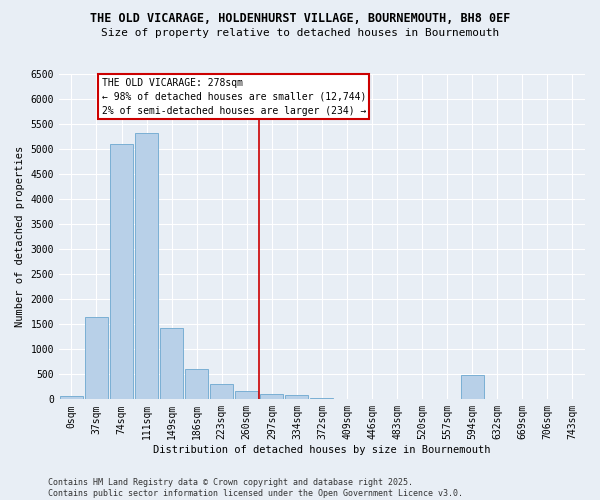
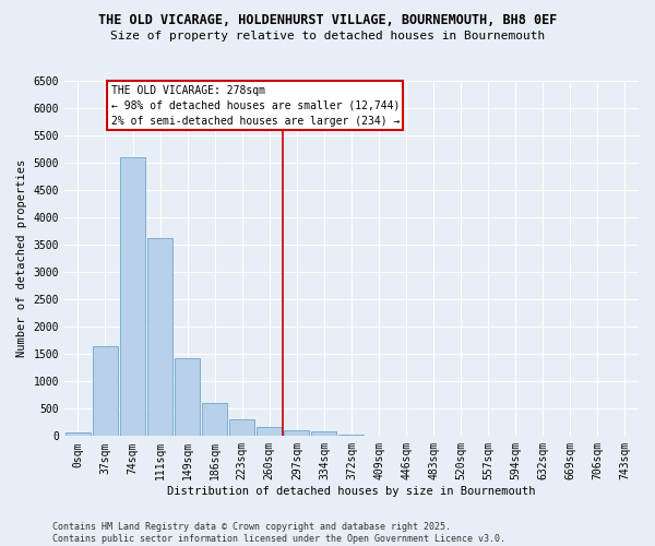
111sqm: 5320 -> 3620
594sqm: 480 -> 0
